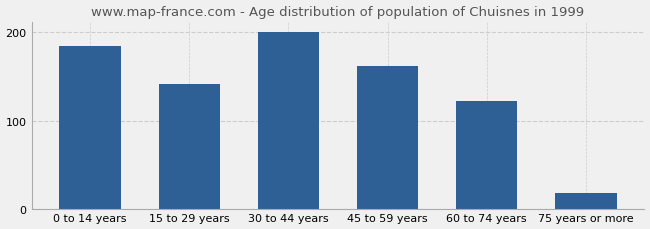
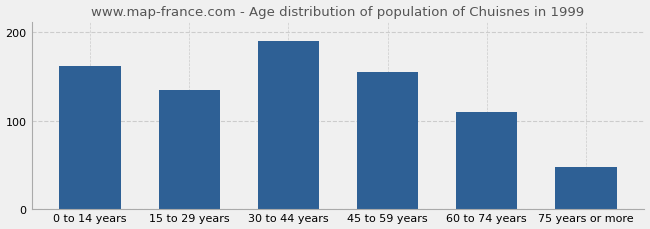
0 to 14 years: 184 -> 162
15 to 29 years: 142 -> 135
30 to 44 years: 200 -> 190
45 to 59 years: 162 -> 155
60 to 74 years: 122 -> 110
75 years or more: 18 -> 48
